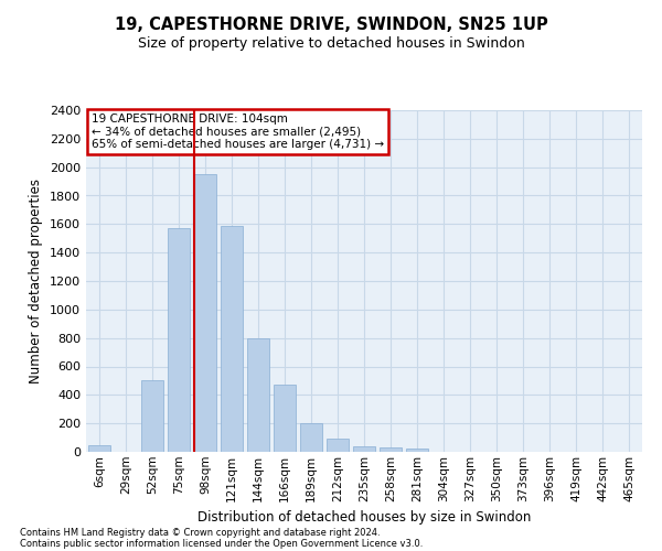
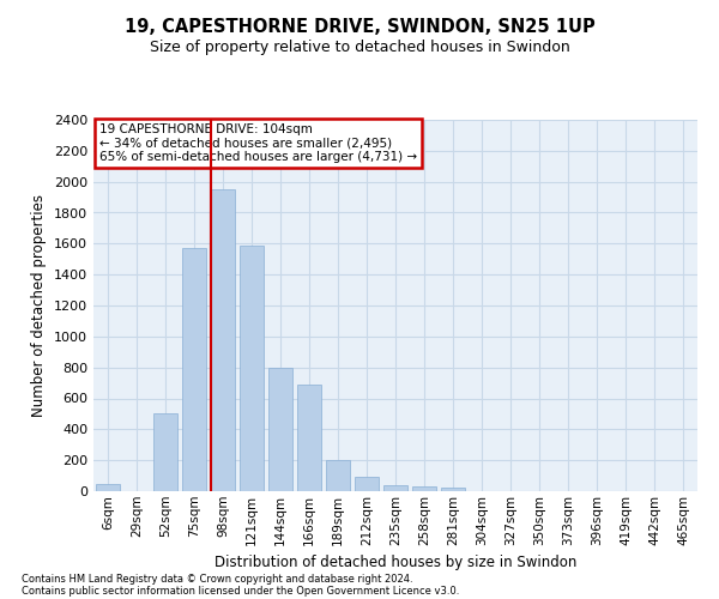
166sqm: 480 -> 690
